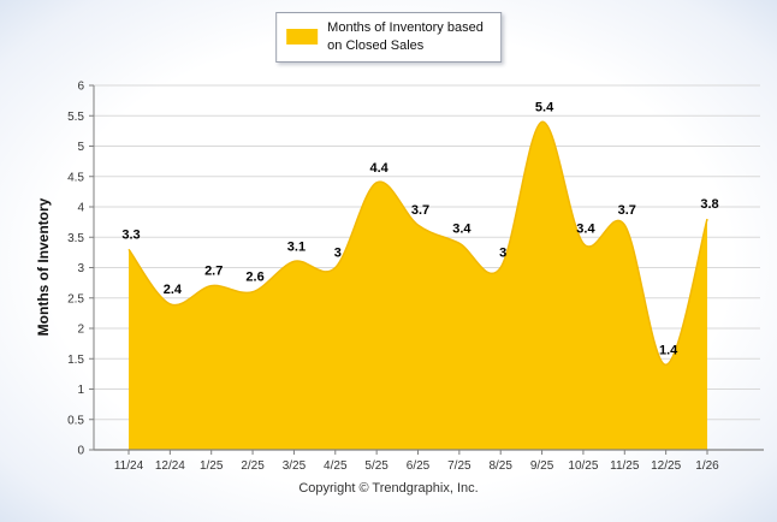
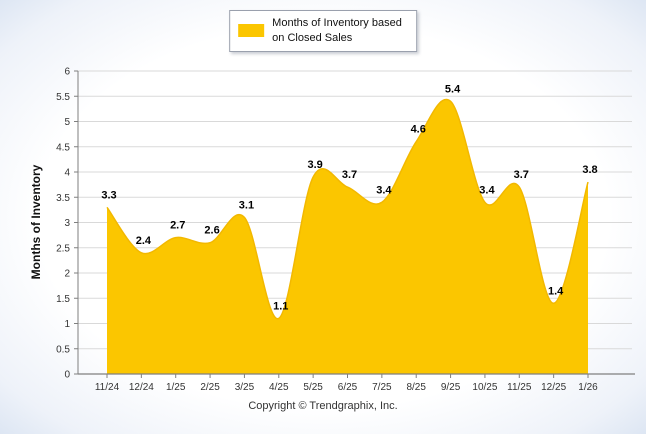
4/25: 3 -> 1.1
5/25: 4.4 -> 3.9
8/25: 3 -> 4.6
